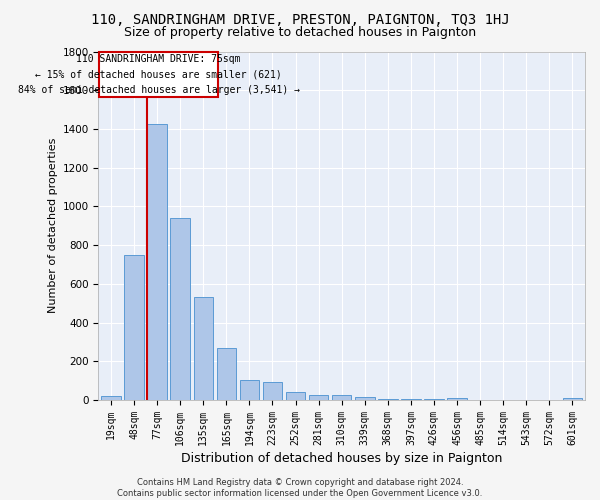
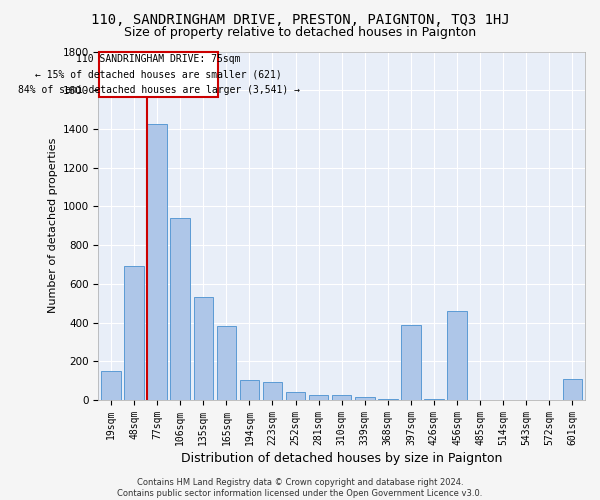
19sqm: 20 -> 150
48sqm: 750 -> 690
165sqm: 270 -> 380
397sqm: 0 -> 390
456sqm: 10 -> 460
601sqm: 10 -> 110
